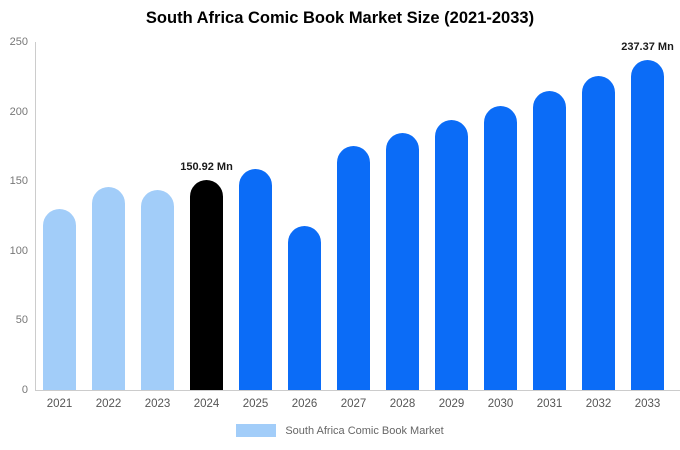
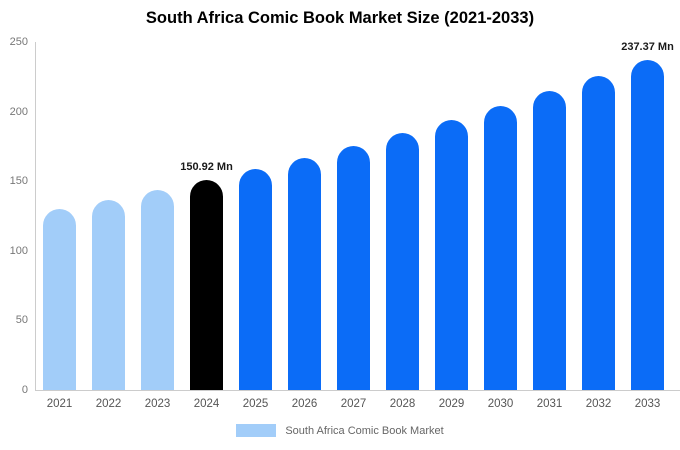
2022: 146 -> 136
2026: 118 -> 167
